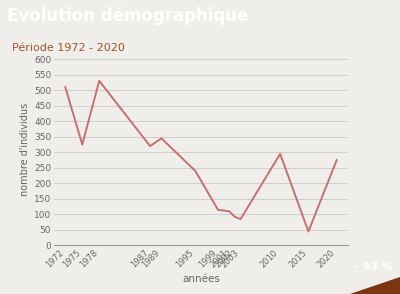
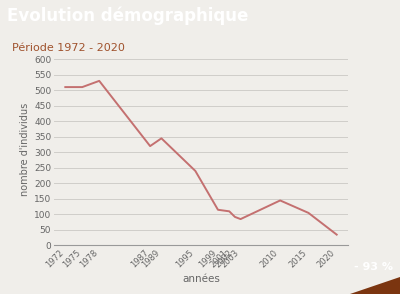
1975: 325 -> 510
2010: 295 -> 145
2015: 45 -> 105
2020: 275 -> 35
